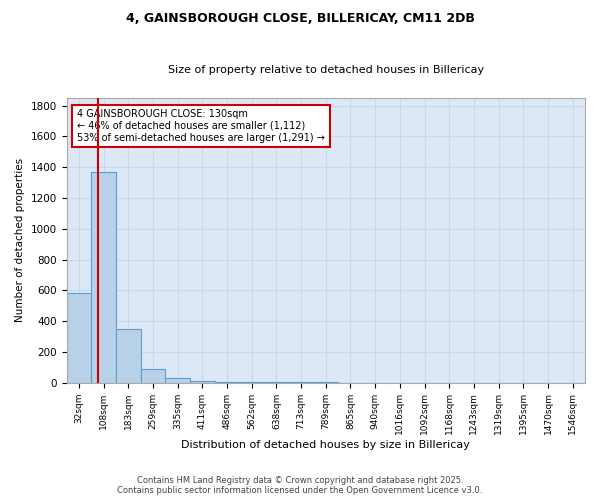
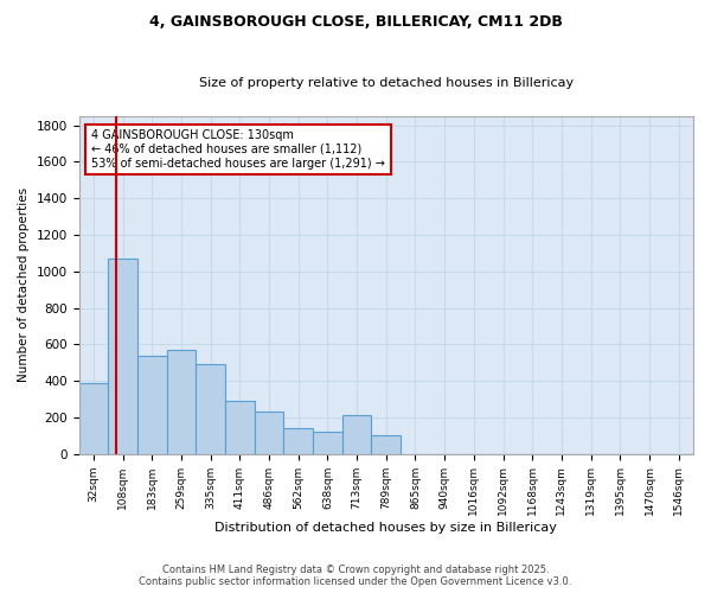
32sqm: 580 -> 390
108sqm: 1370 -> 1070
183sqm: 350 -> 540
259sqm: 90 -> 570
335sqm: 30 -> 490
411sqm: 10 -> 290
486sqm: 0 -> 230
562sqm: 0 -> 140
638sqm: 0 -> 120
713sqm: 0 -> 210
789sqm: 0 -> 100
